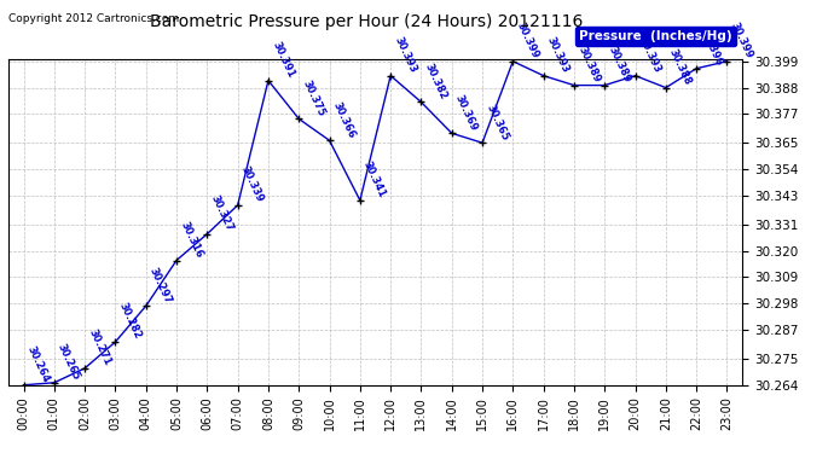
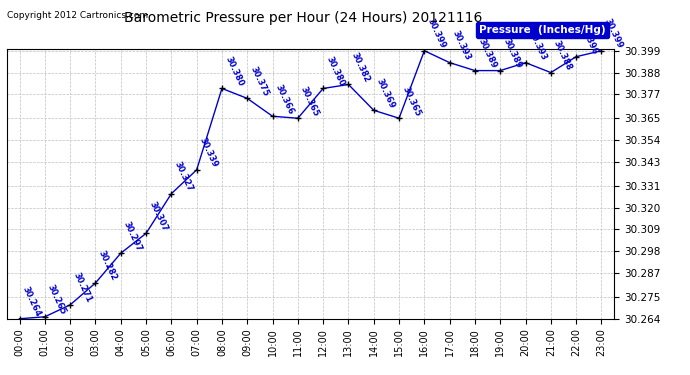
05:00: 30.316 -> 30.307
08:00: 30.391 -> 30.380
11:00: 30.341 -> 30.365
12:00: 30.393 -> 30.380
